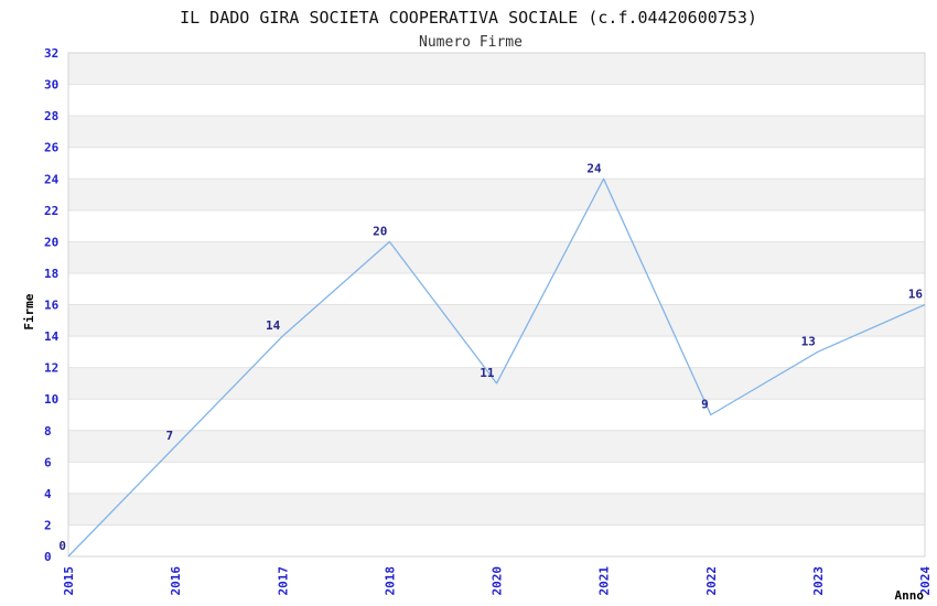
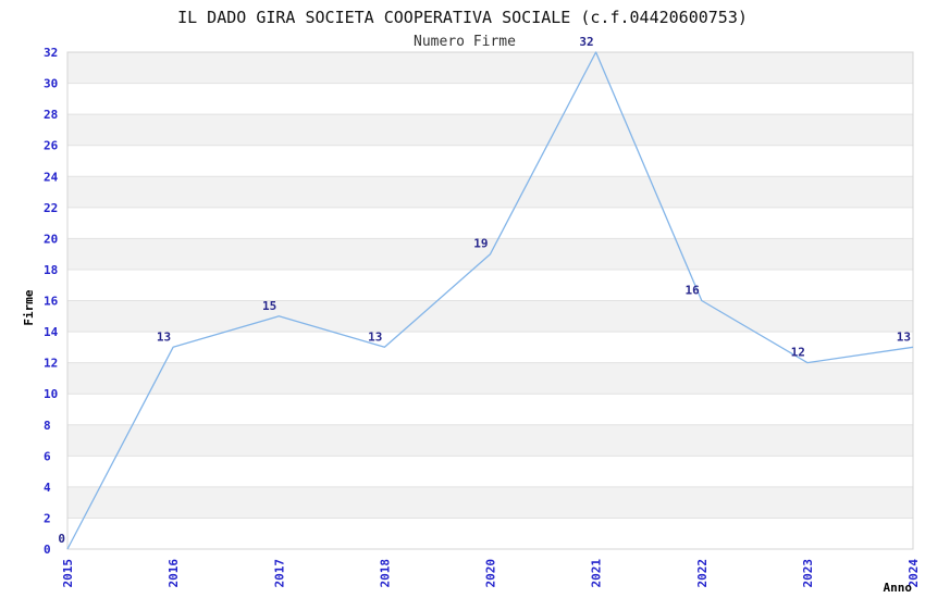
2016: 7 -> 13
2017: 14 -> 15
2018: 20 -> 13
2020: 11 -> 19
2021: 24 -> 32
2022: 9 -> 16
2023: 13 -> 12
2024: 16 -> 13
